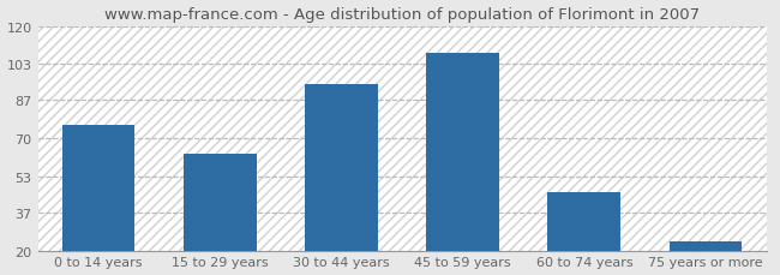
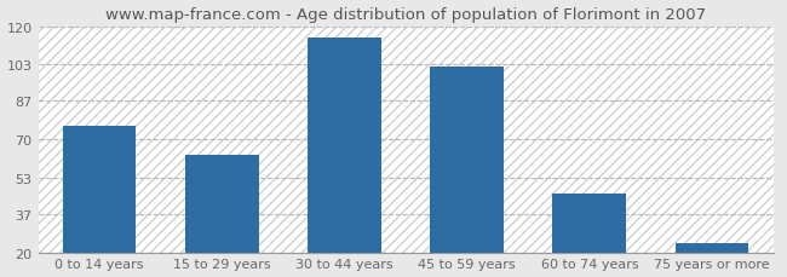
30 to 44 years: 94 -> 115
45 to 59 years: 108 -> 102
